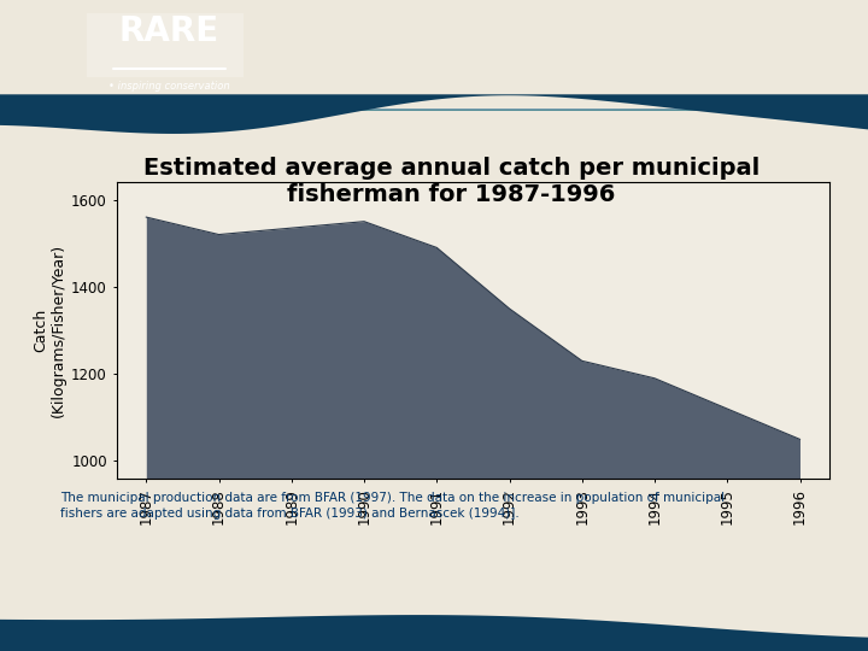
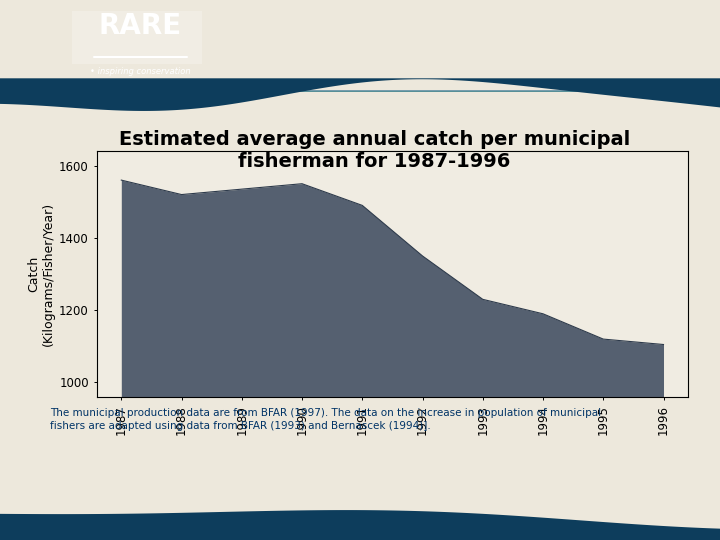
1996: 1050 -> 1105
